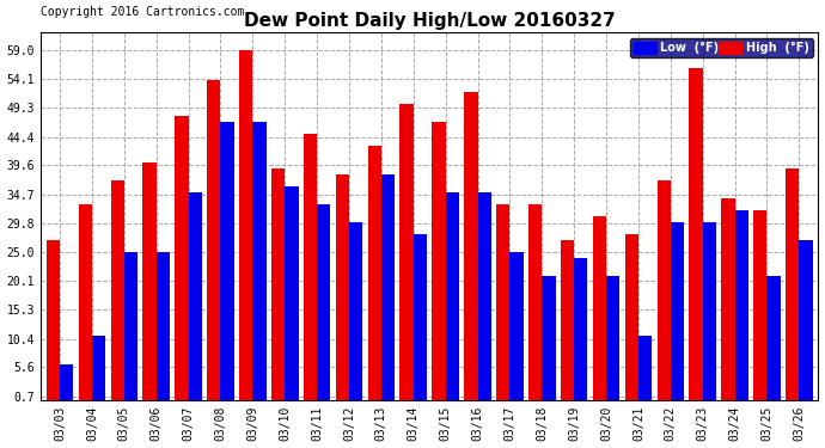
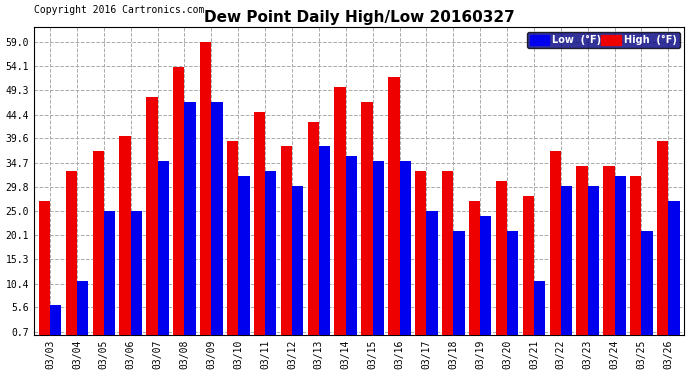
Low (°F)/03/10: 36 -> 32
Low (°F)/03/14: 28 -> 36
High (°F)/03/23: 56 -> 34
